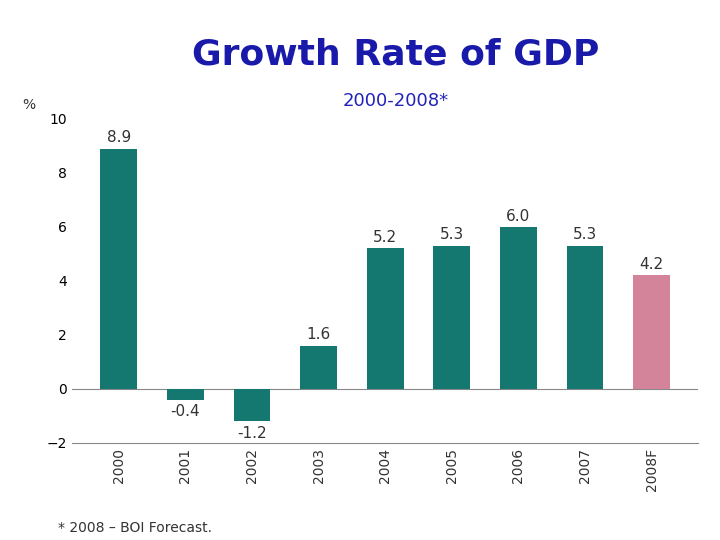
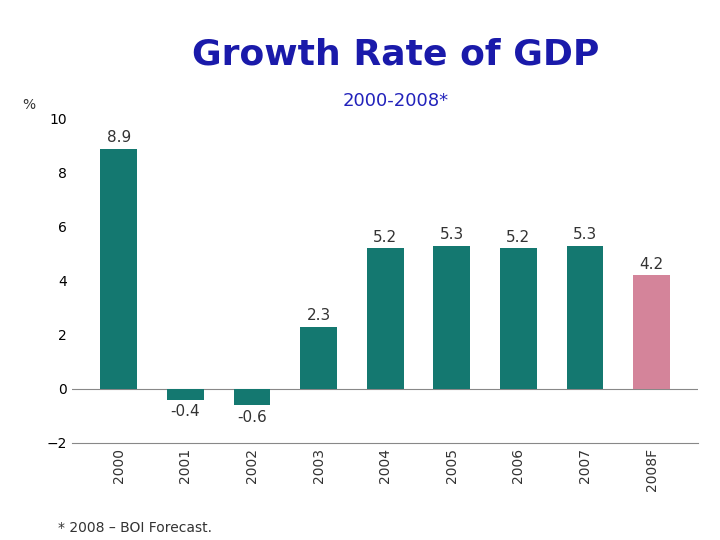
2002: -1.2 -> -0.6
2003: 1.6 -> 2.3
2006: 6.0 -> 5.2
